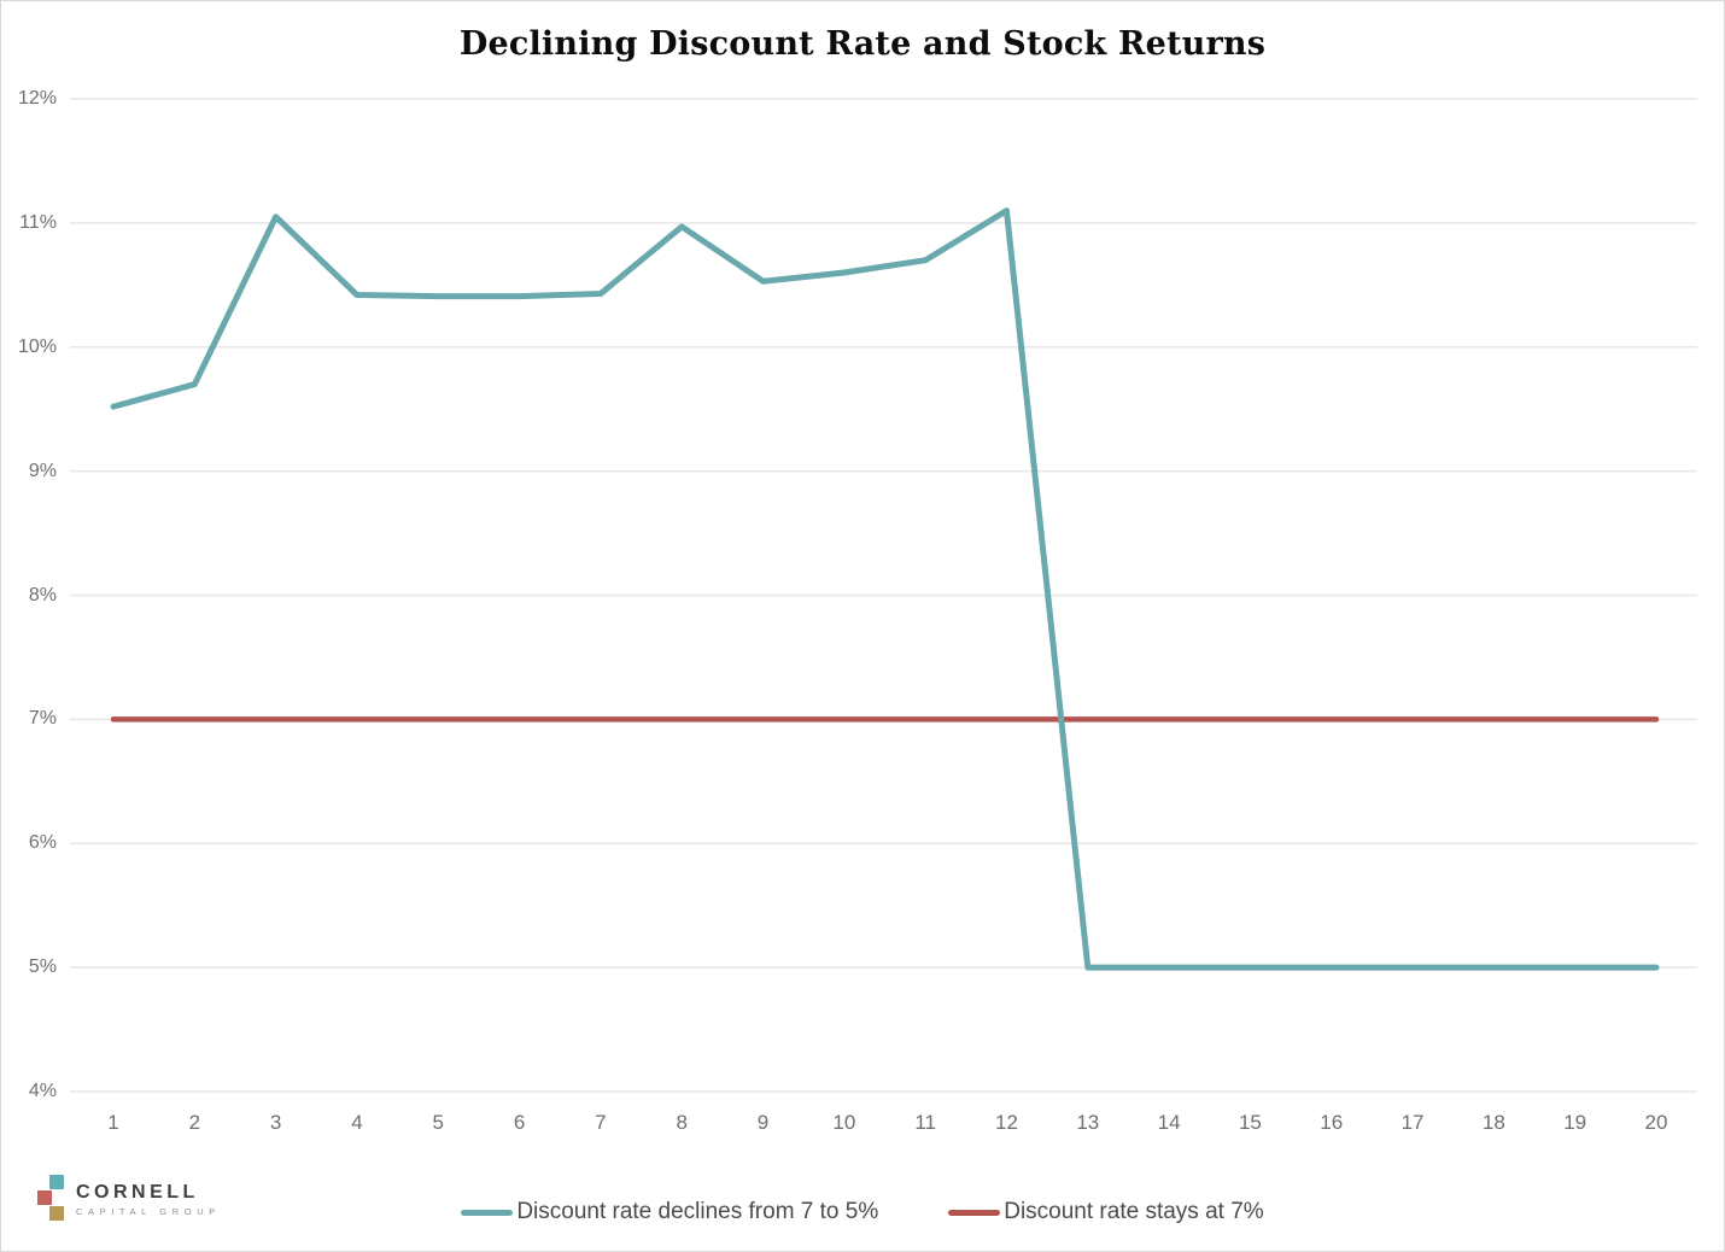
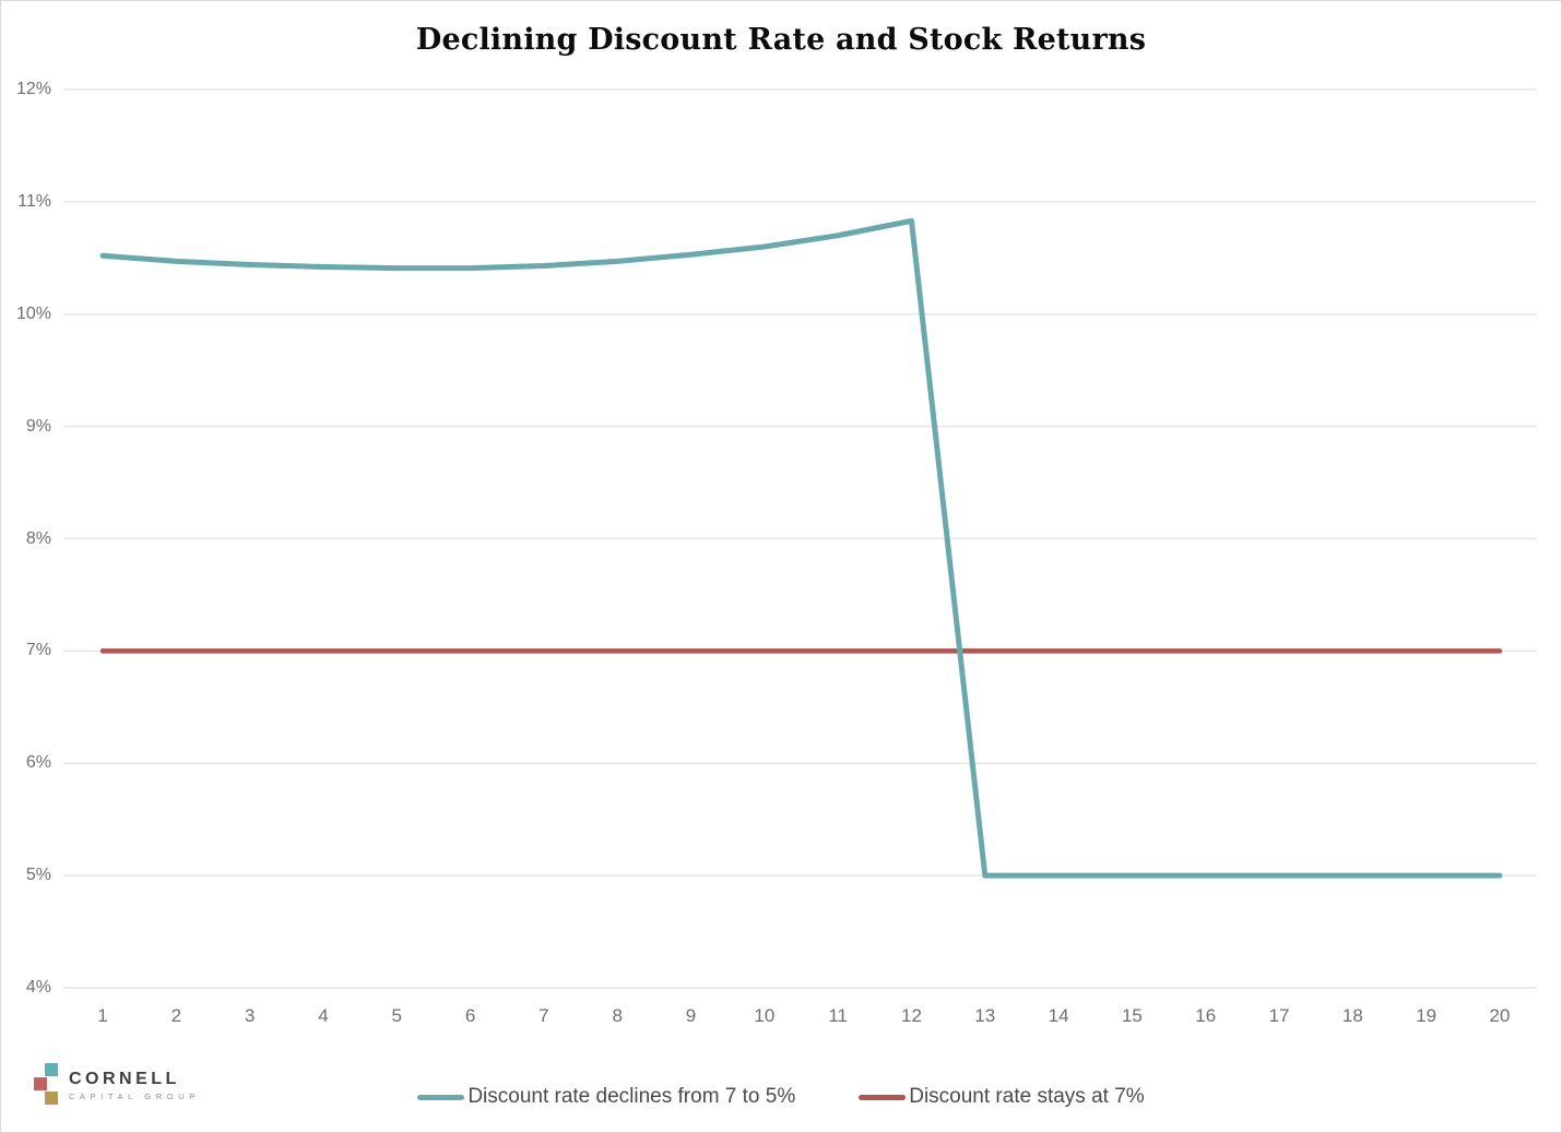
Discount rate declines from 7 to 5%/1: 9.52% -> 10.52%
Discount rate declines from 7 to 5%/2: 9.70% -> 10.47%
Discount rate declines from 7 to 5%/3: 11.05% -> 10.44%
Discount rate declines from 7 to 5%/8: 10.97% -> 10.47%
Discount rate declines from 7 to 5%/12: 11.10% -> 10.83%
